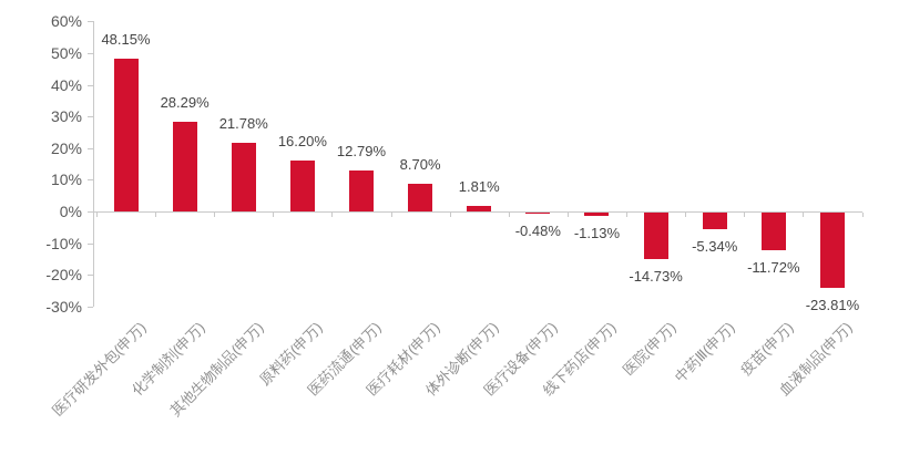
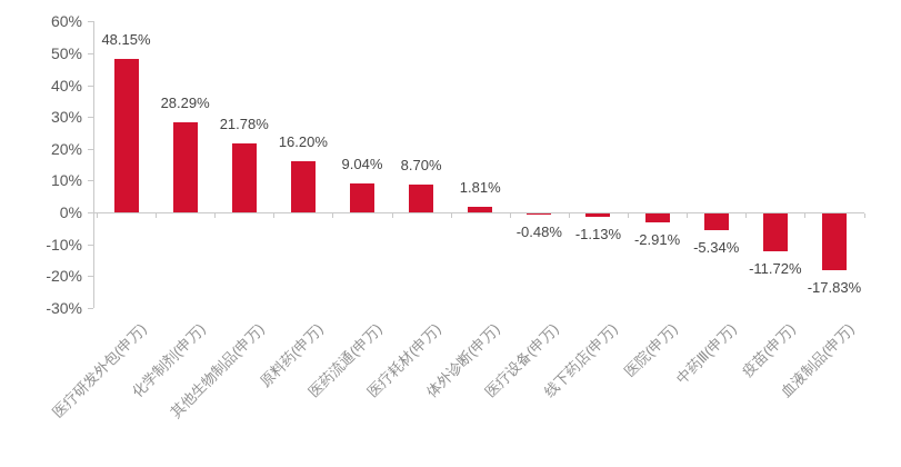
医药流通(申万): 12.79% -> 9.04%
医院(申万): -14.73% -> -2.91%
血液制品(申万): -23.81% -> -17.83%
